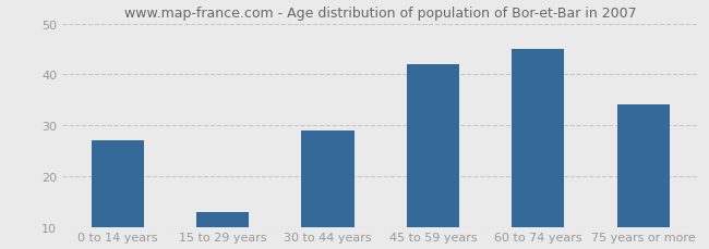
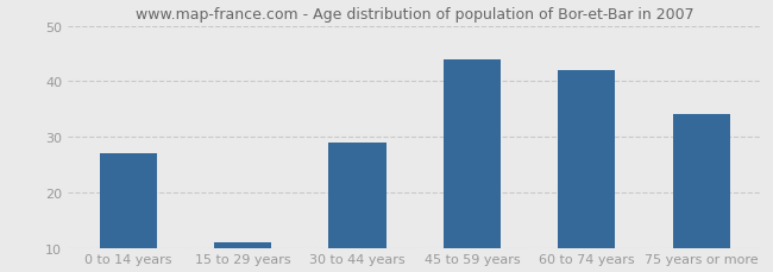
15 to 29 years: 13 -> 11
45 to 59 years: 42 -> 44
60 to 74 years: 45 -> 42
